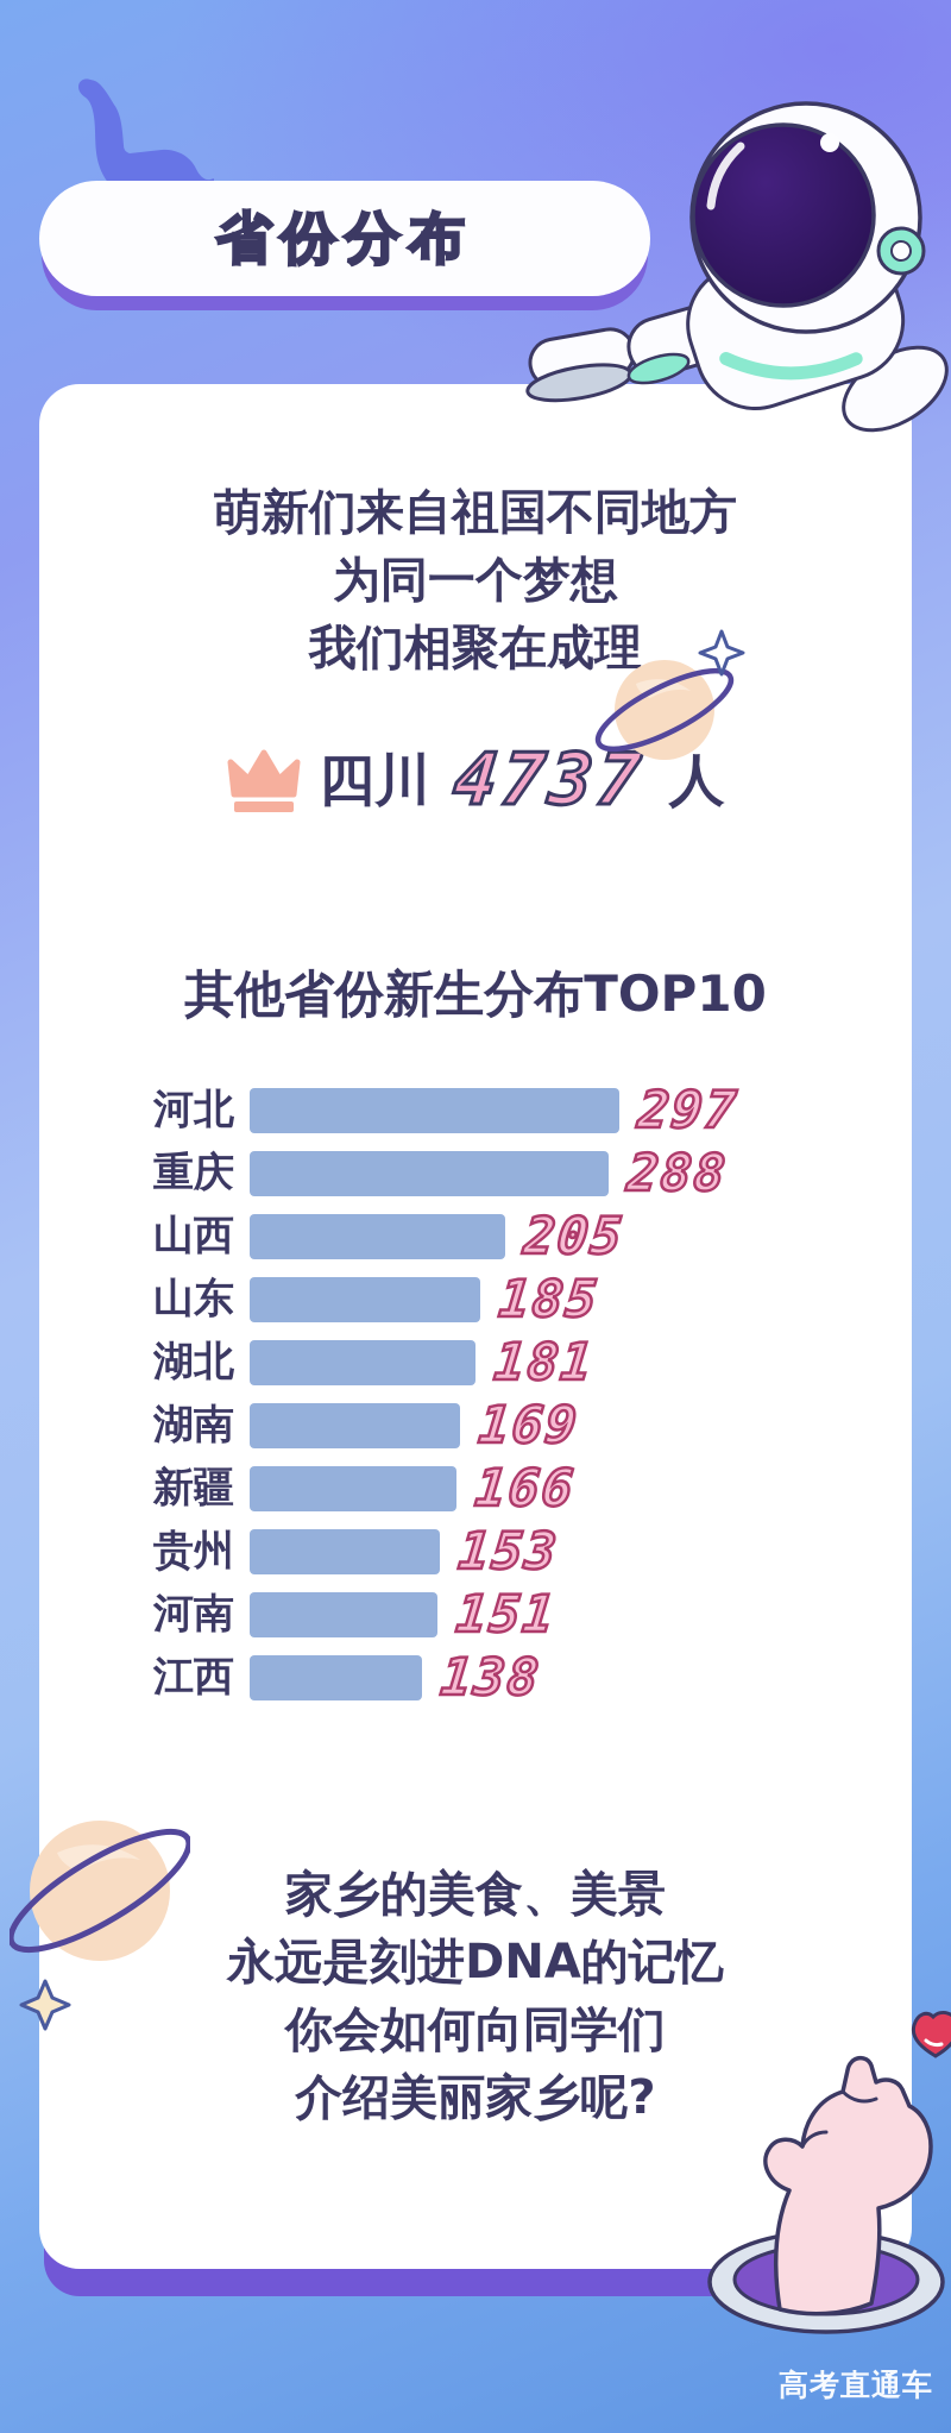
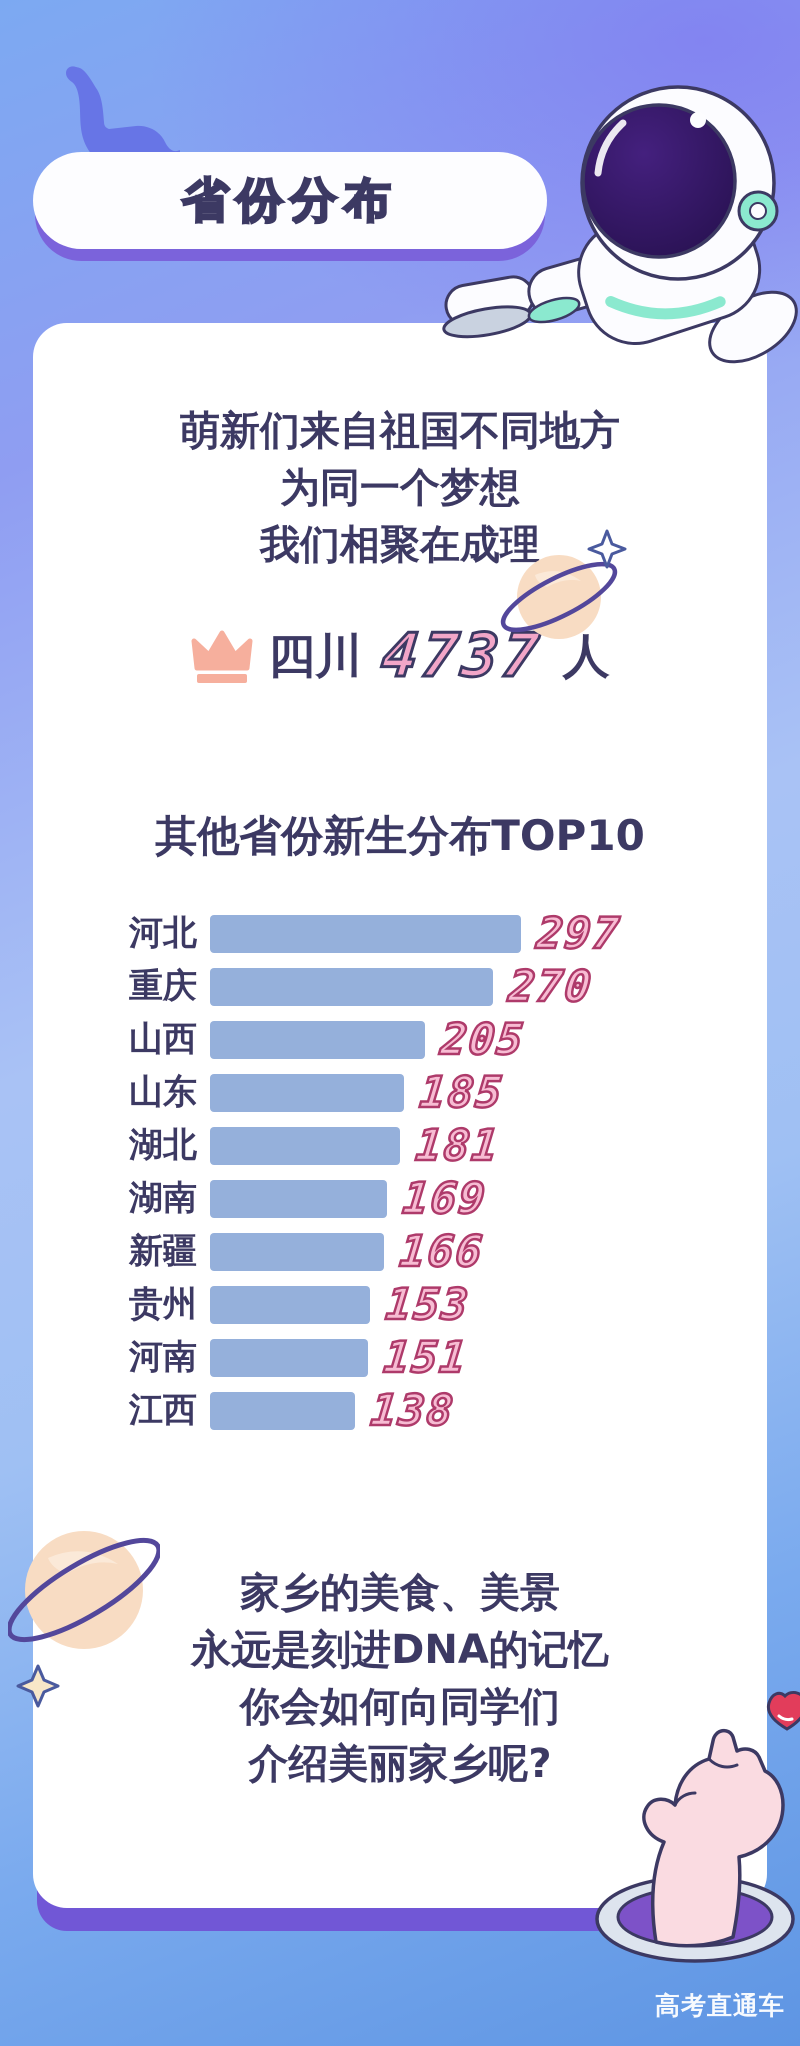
重庆: 288 -> 270
